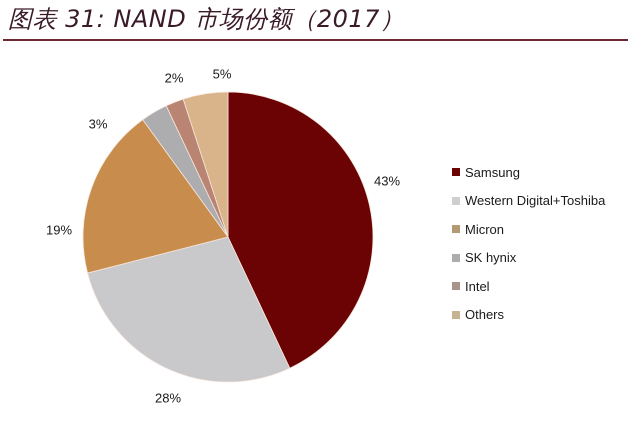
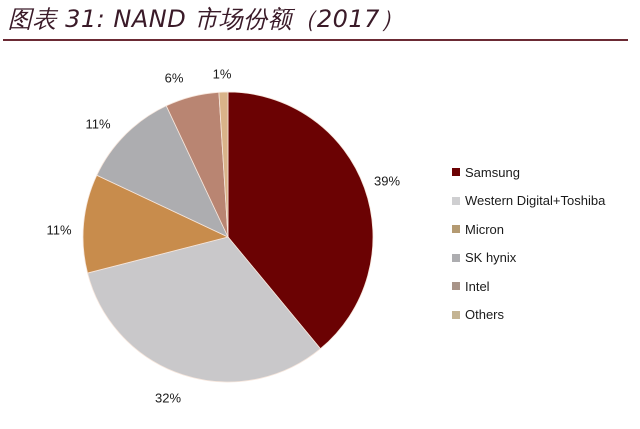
Samsung: 43% -> 39%
Western Digital+Toshiba: 28% -> 32%
Micron: 19% -> 11%
SK hynix: 3% -> 11%
Intel: 2% -> 6%
Others: 5% -> 1%
